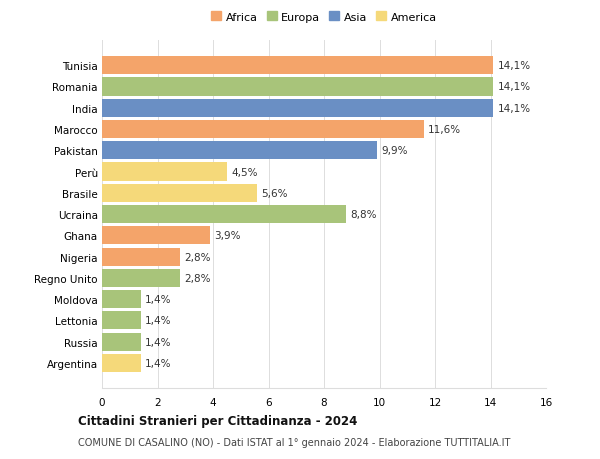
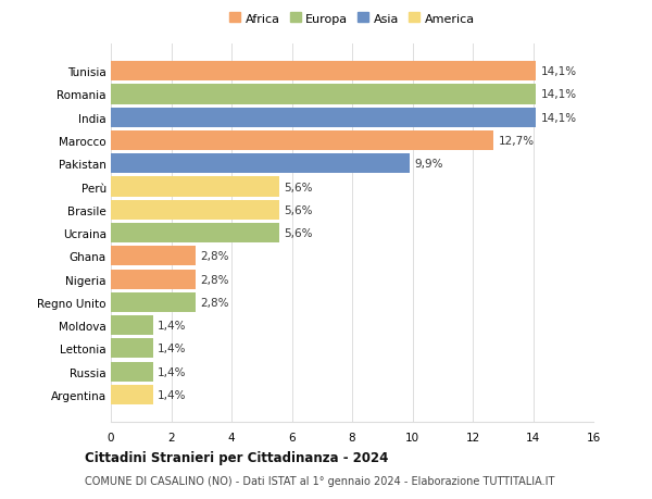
Marocco: 11,6% -> 12,7%
Perù: 4,5% -> 5,6%
Ucraina: 8,8% -> 5,6%
Ghana: 3,9% -> 2,8%
